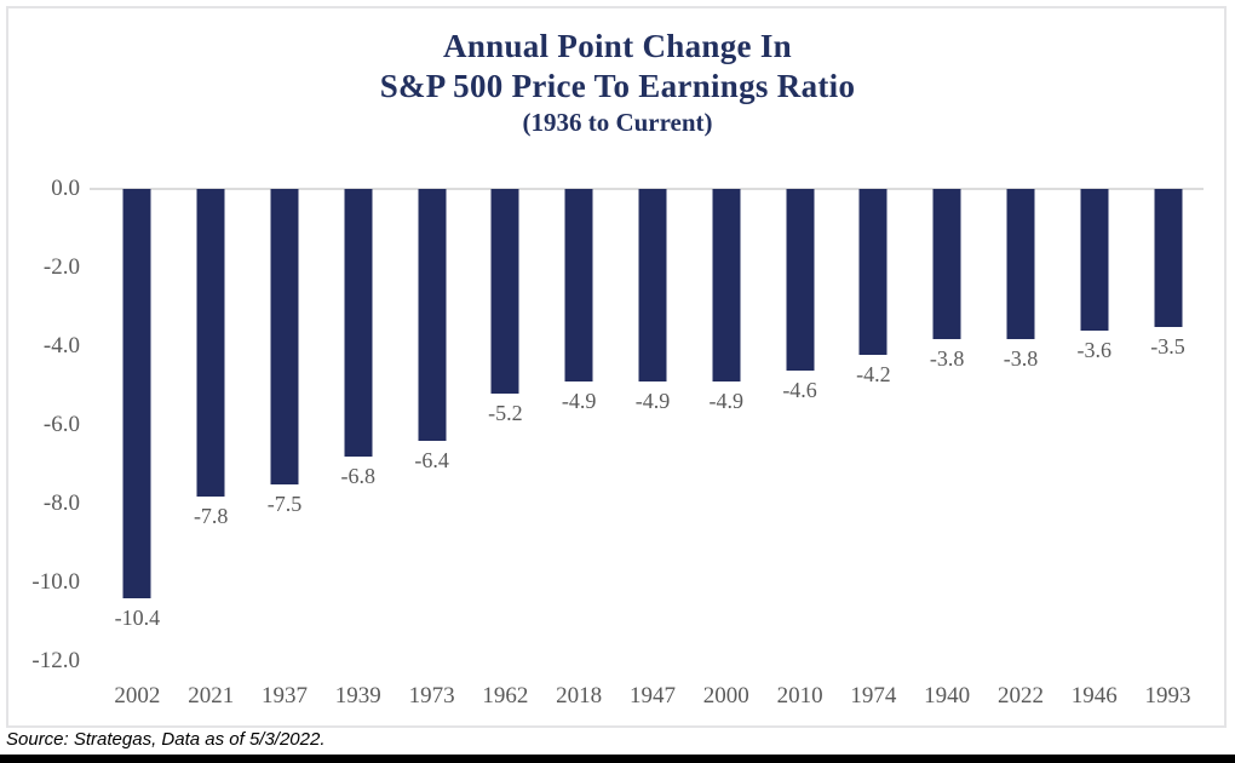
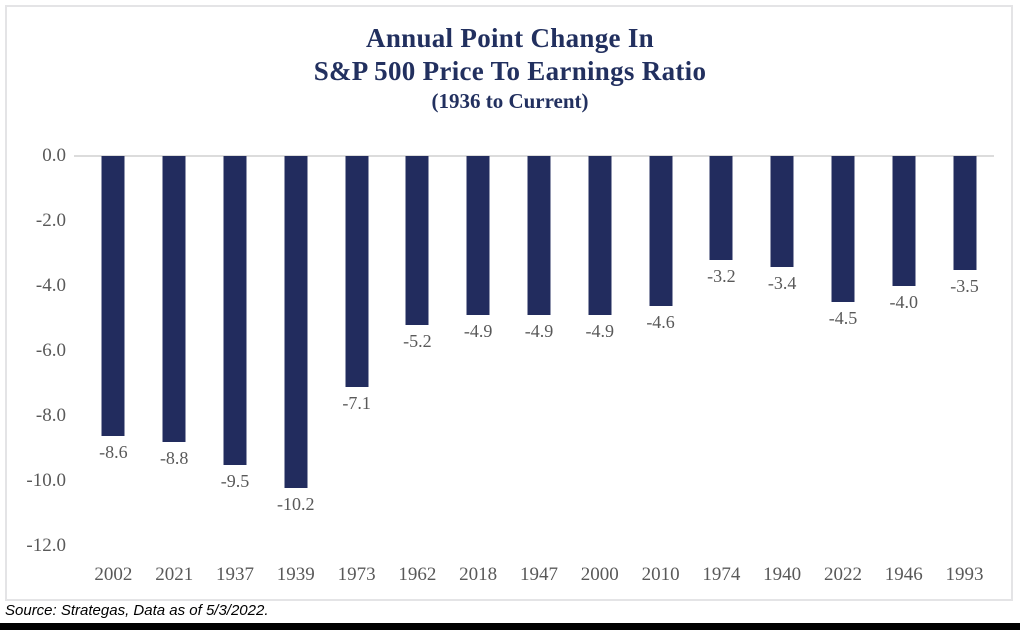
2002: -10.4 -> -8.6
2021: -7.8 -> -8.8
1937: -7.5 -> -9.5
1939: -6.8 -> -10.2
1973: -6.4 -> -7.1
1974: -4.2 -> -3.2
1940: -3.8 -> -3.4
2022: -3.8 -> -4.5
1946: -3.6 -> -4.0
